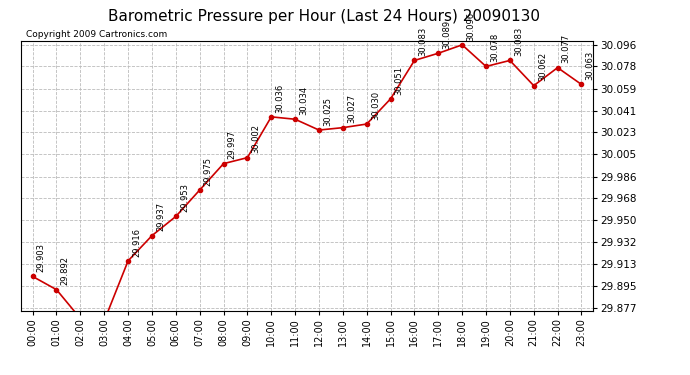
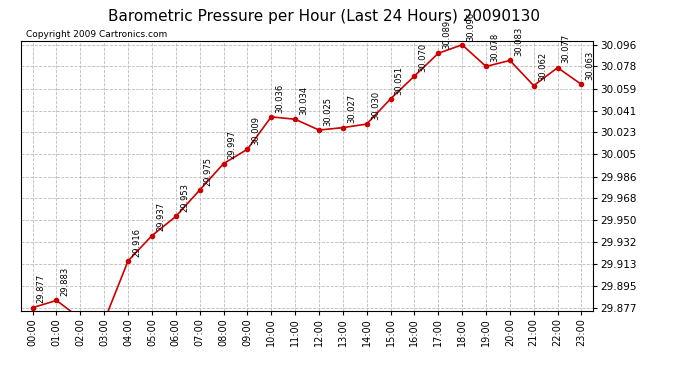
00:00: 29.903 -> 29.877
01:00: 29.892 -> 29.883
09:00: 30.002 -> 30.009
16:00: 30.083 -> 30.070
